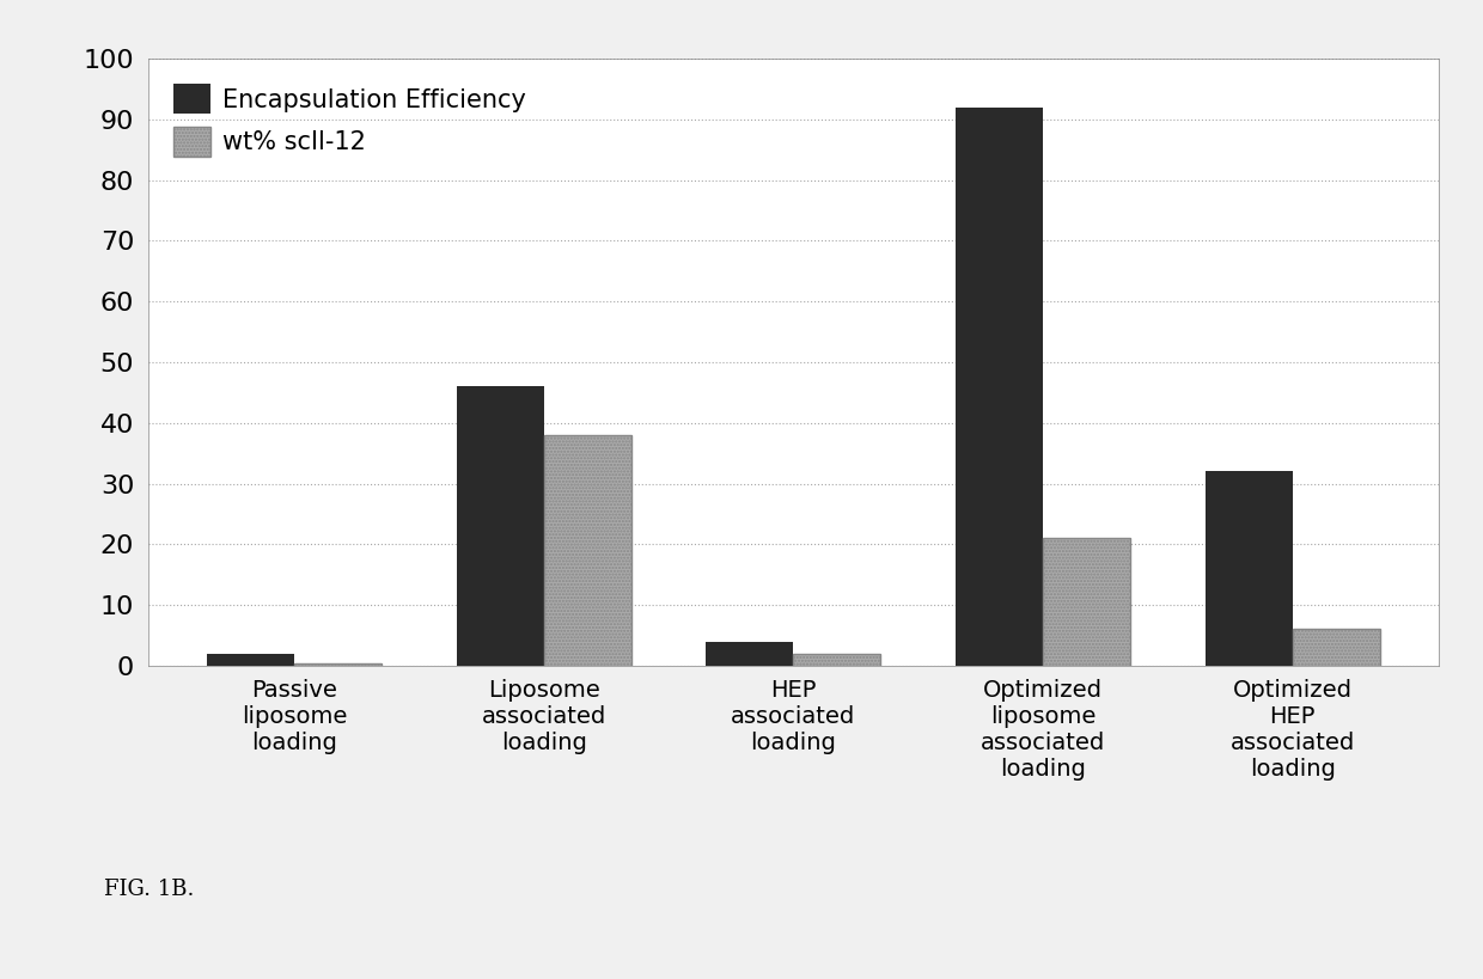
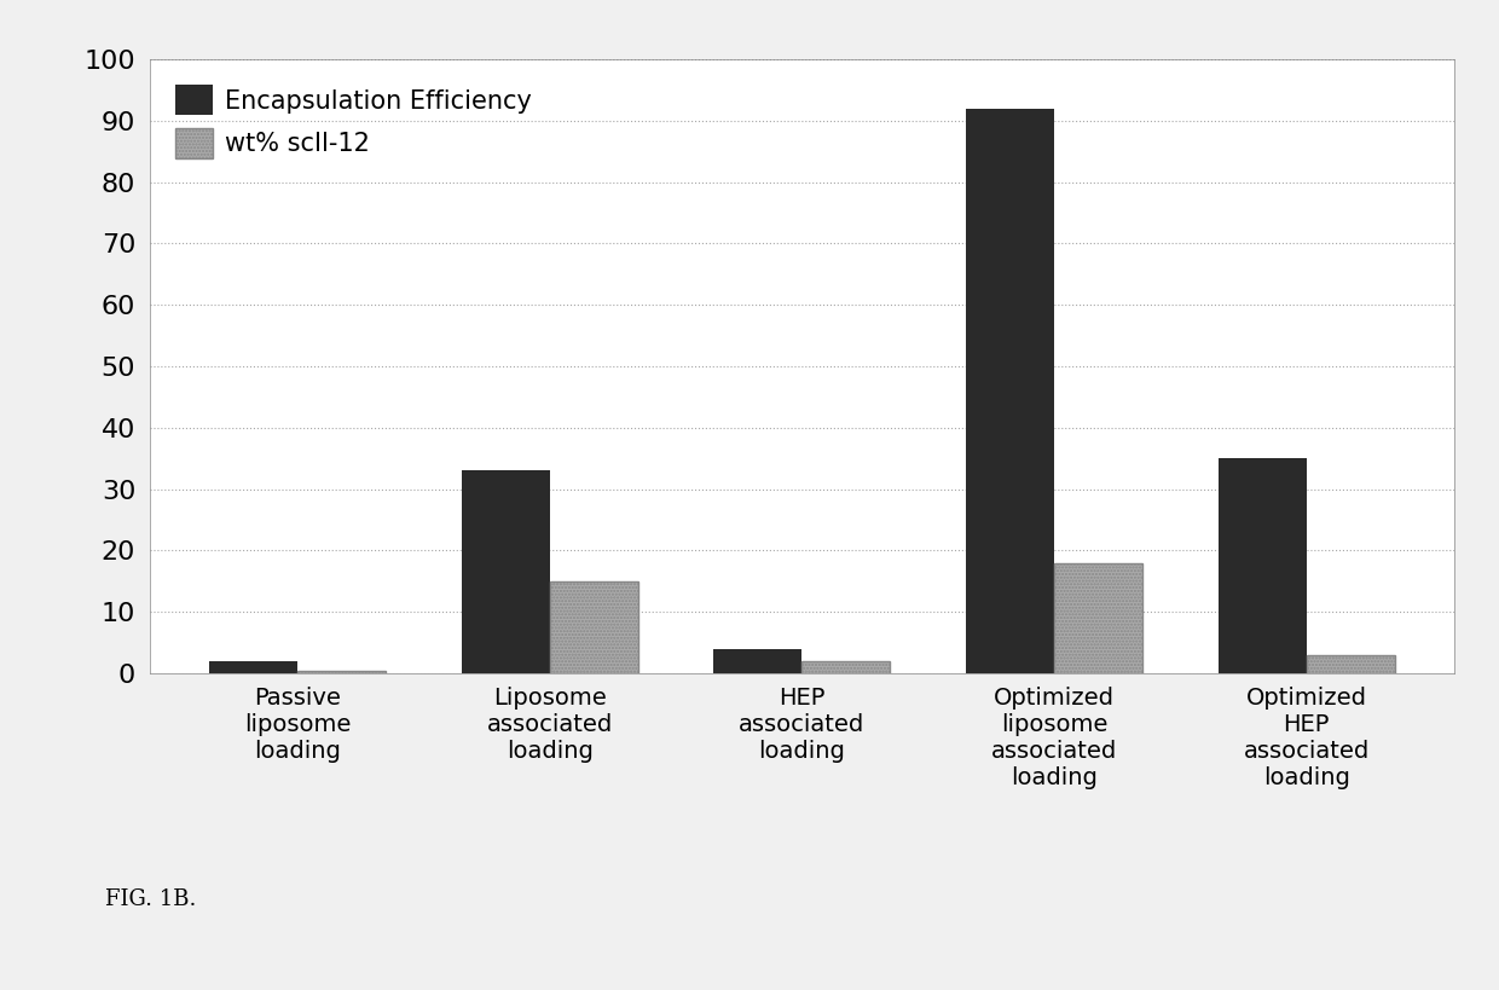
Encapsulation Efficiency/Liposome associated loading: 46 -> 33
wt% scIl-12/Liposome associated loading: 38.0 -> 15.0
wt% scIl-12/Optimized liposome associated loading: 21.0 -> 18.0
Encapsulation Efficiency/Optimized HEP associated loading: 32 -> 35
wt% scIl-12/Optimized HEP associated loading: 6.0 -> 3.0
